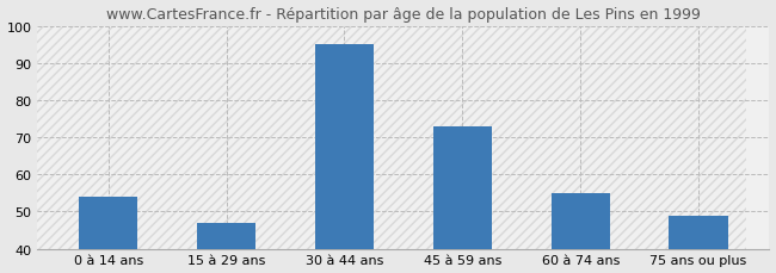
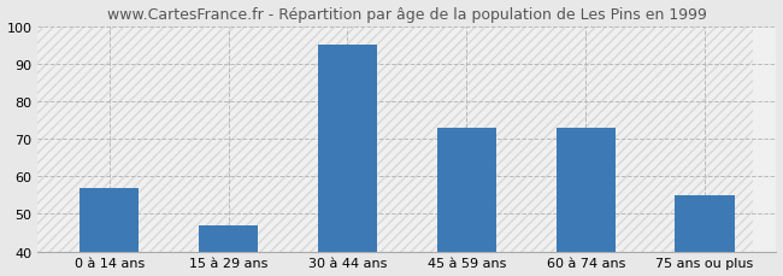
0 à 14 ans: 54 -> 57
60 à 74 ans: 55 -> 73
75 ans ou plus: 49 -> 55
